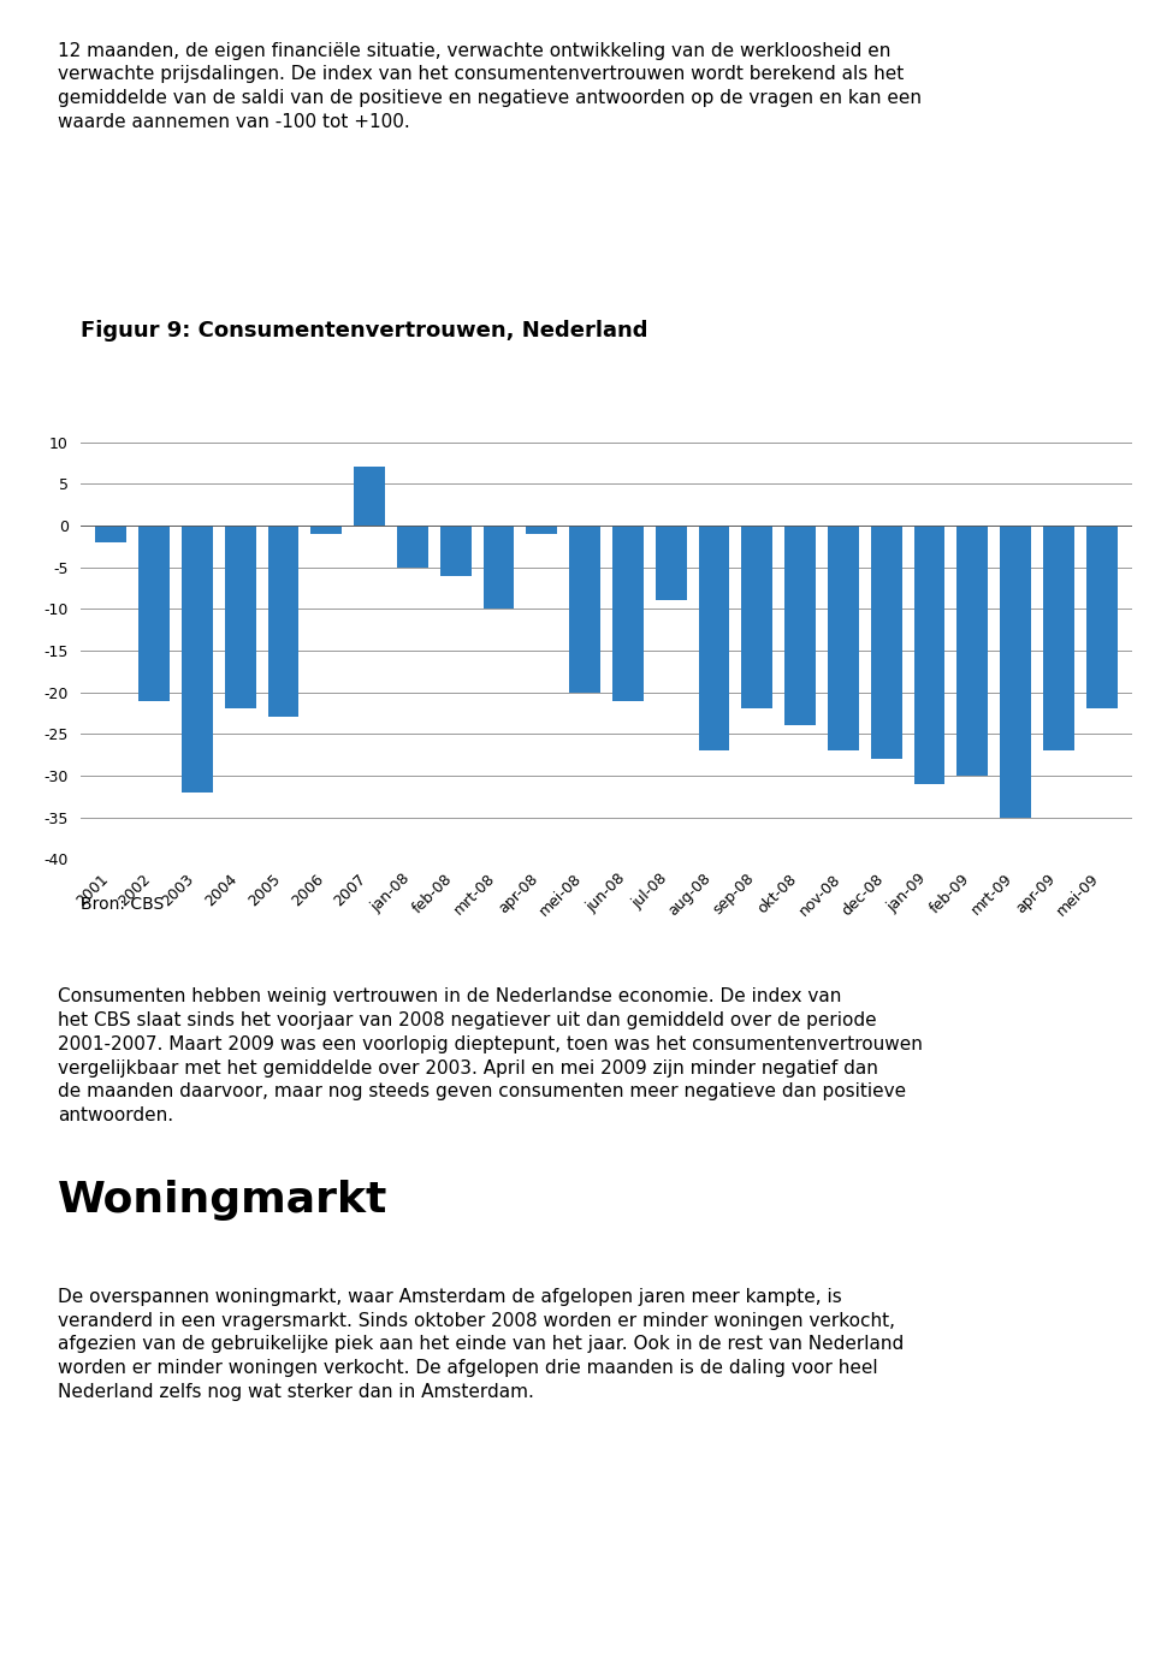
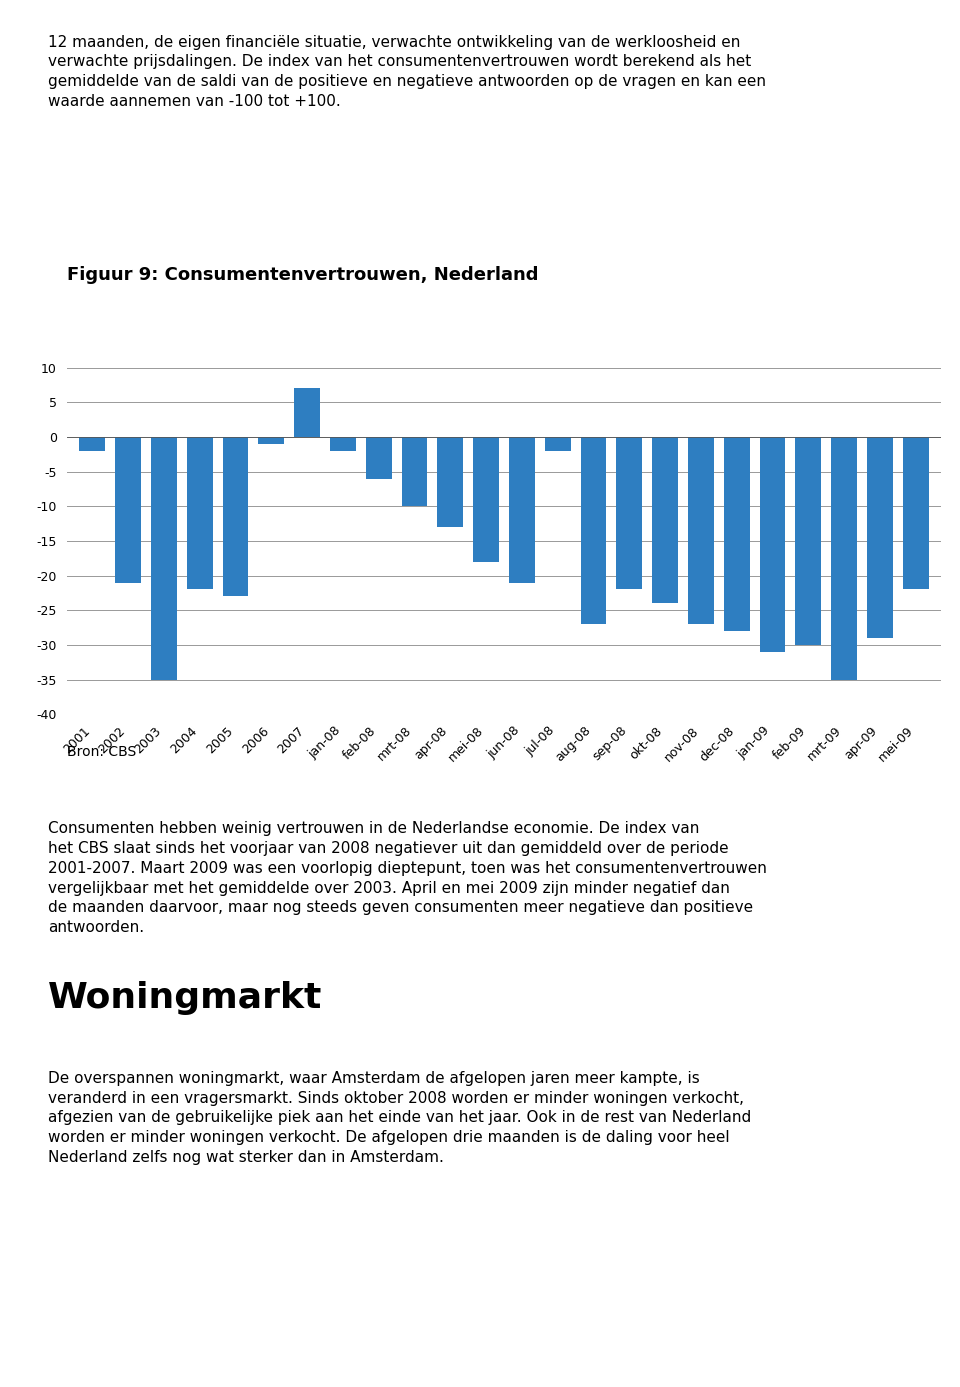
2003: -32 -> -35
jan-08: -5 -> -2
apr-08: -1 -> -13
mei-08: -20 -> -18
jul-08: -9 -> -2
apr-09: -27 -> -29
